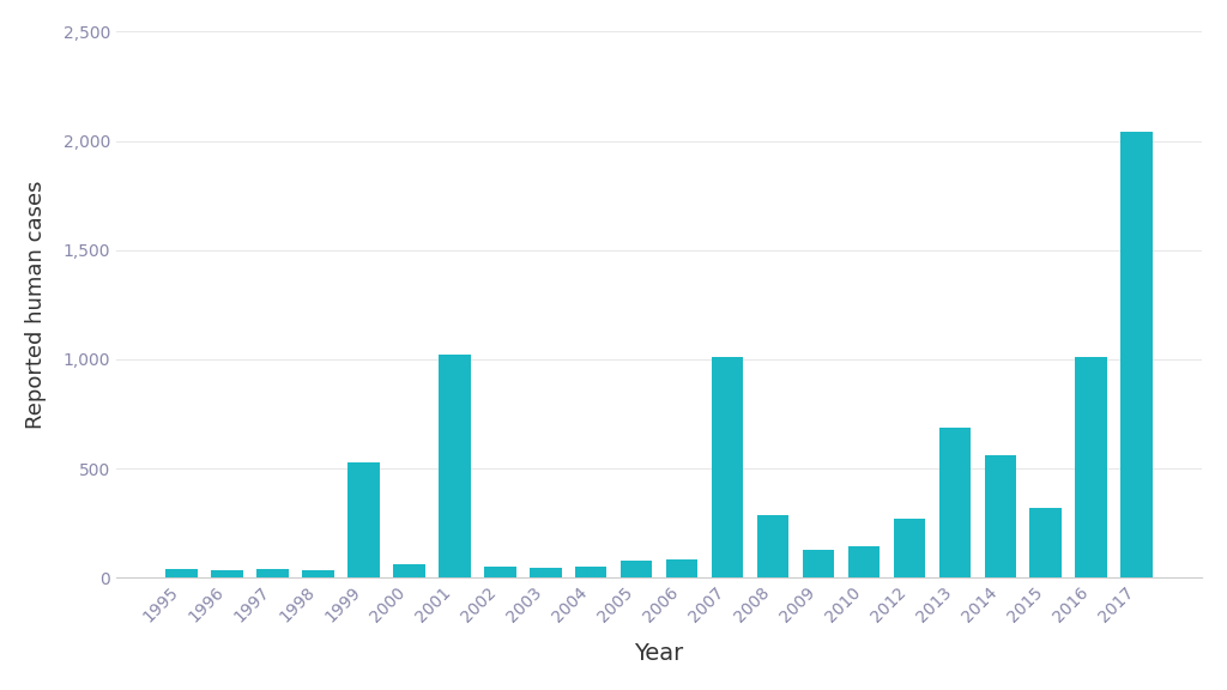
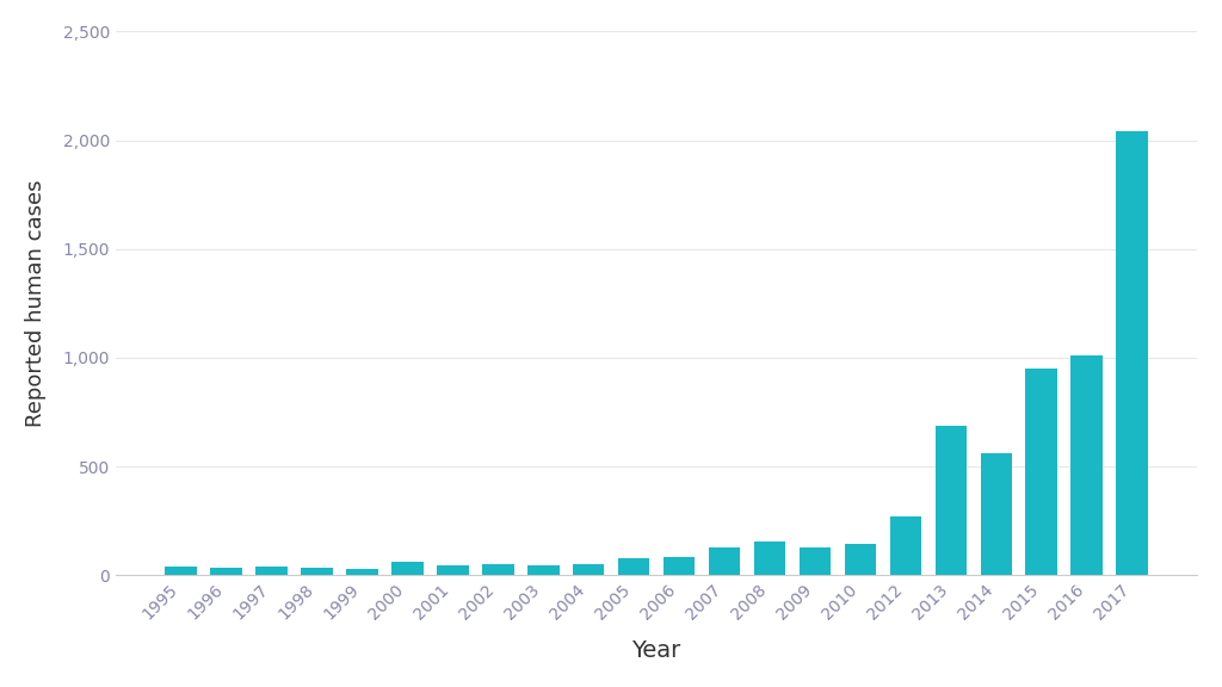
1999: 530 -> 30
2001: 1,020 -> 40
2007: 1,010 -> 130
2008: 290 -> 160
2015: 320 -> 950
